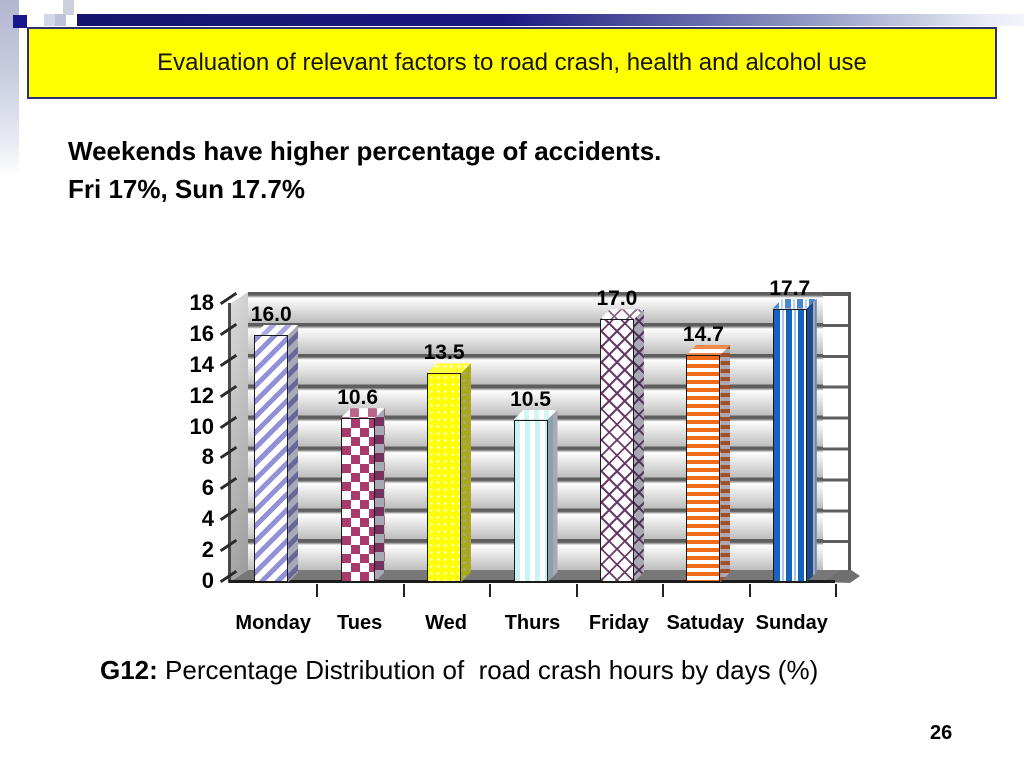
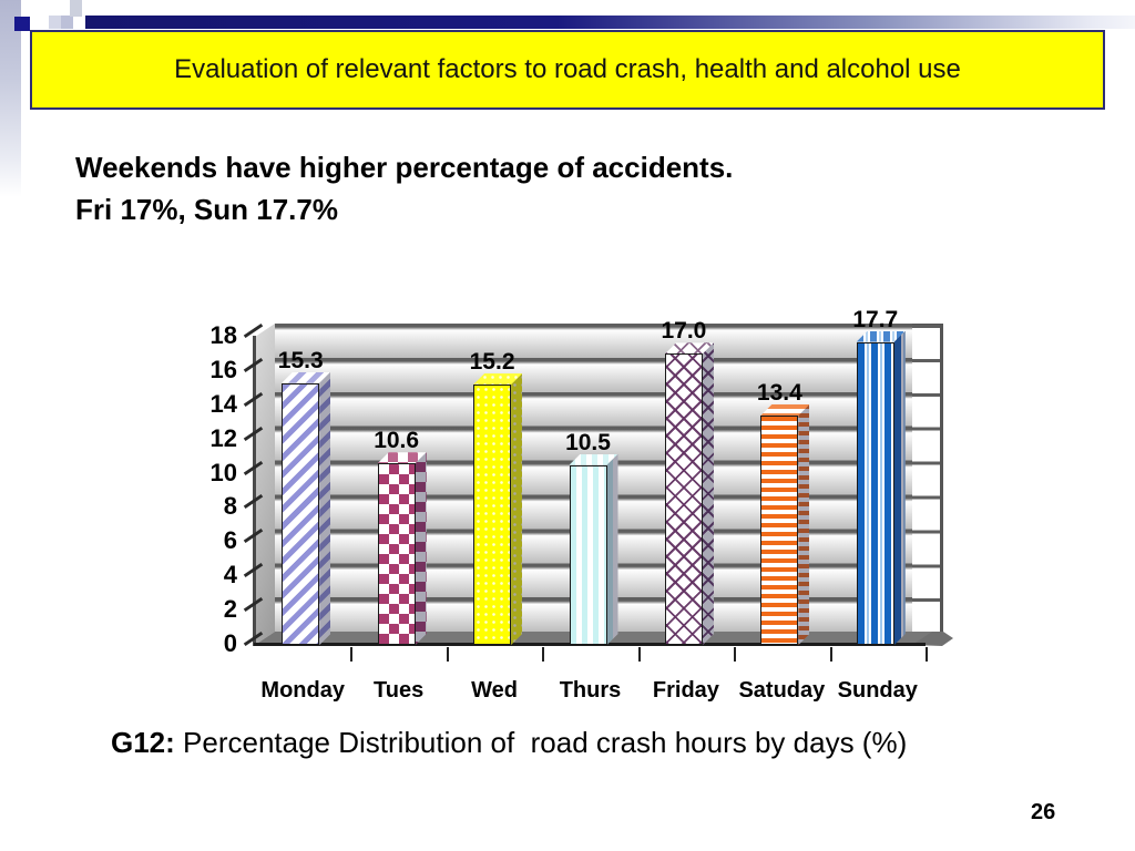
Monday: 16.0 -> 15.3
Wed: 13.5 -> 15.2
Satuday: 14.7 -> 13.4
